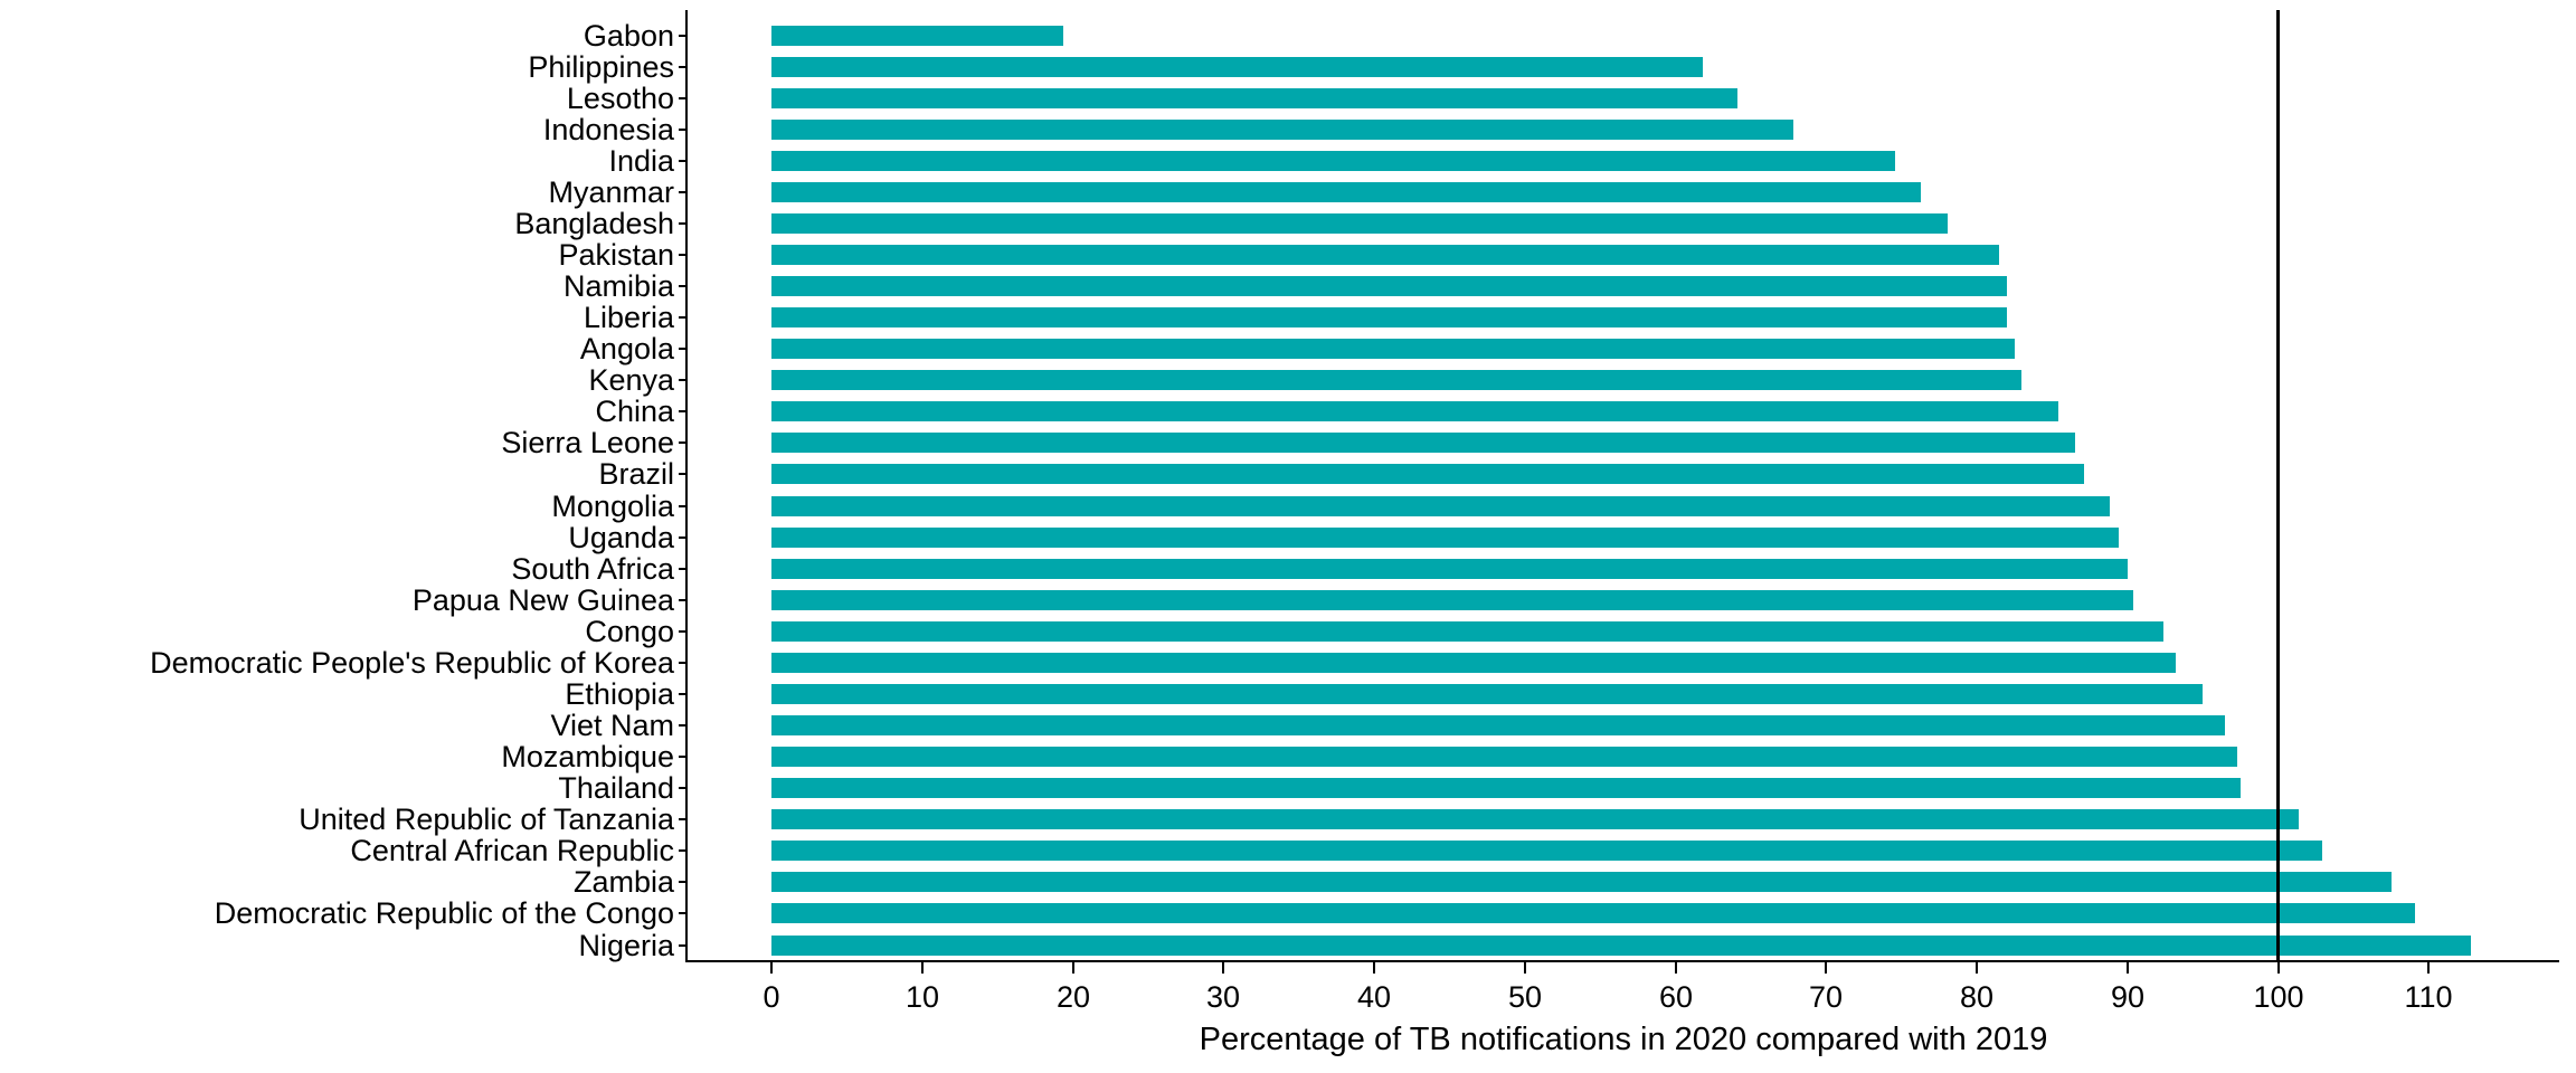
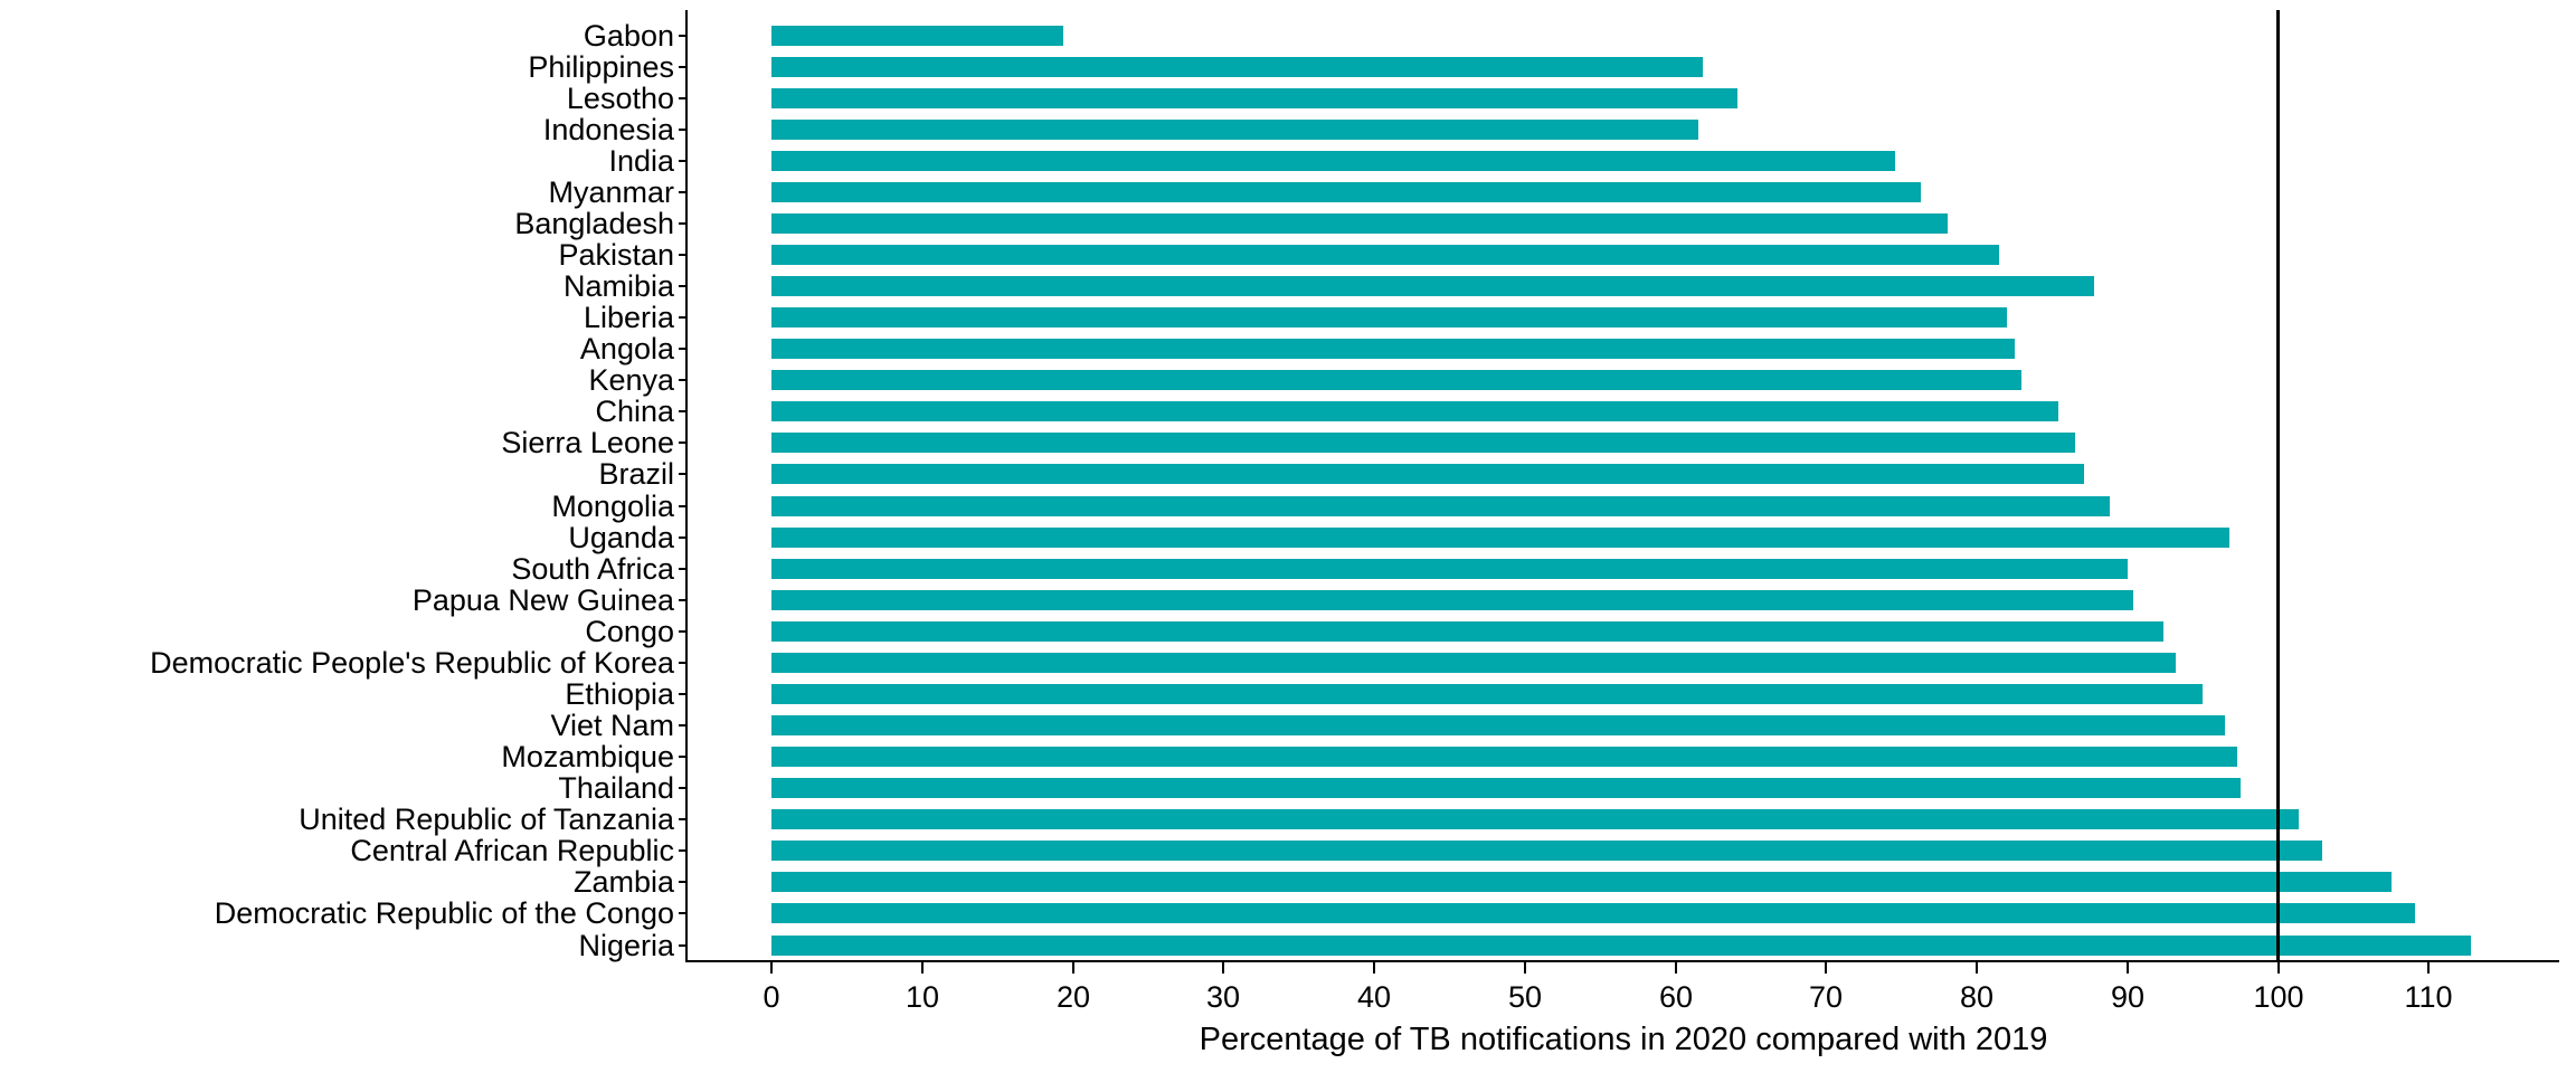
Indonesia: 67.8 -> 61.5
Namibia: 82.0 -> 87.8
Uganda: 89.4 -> 96.8
